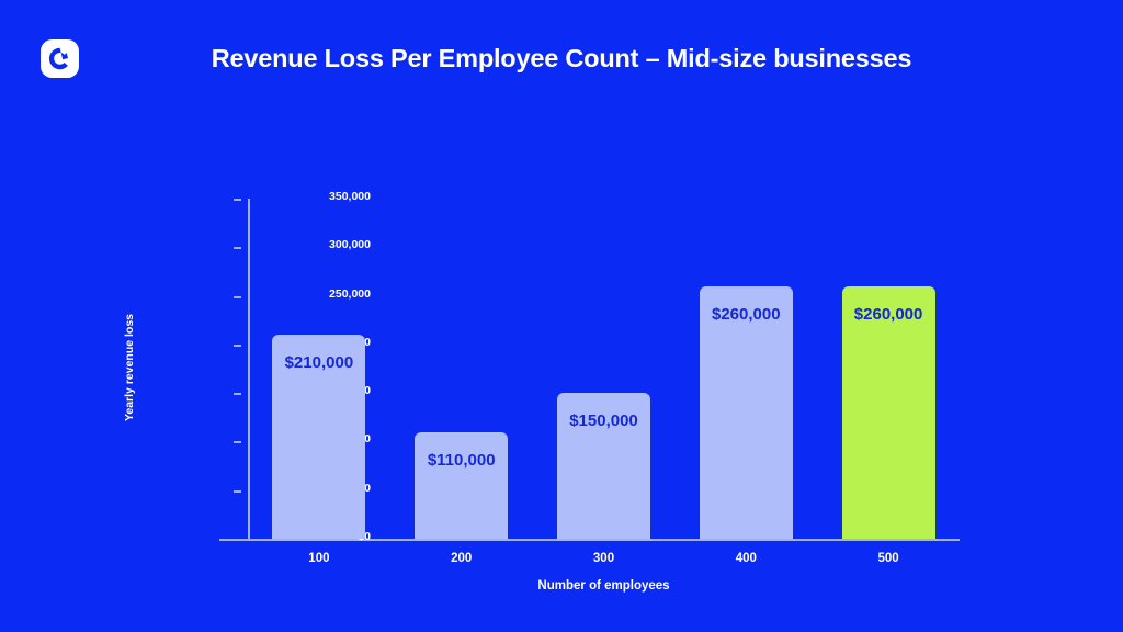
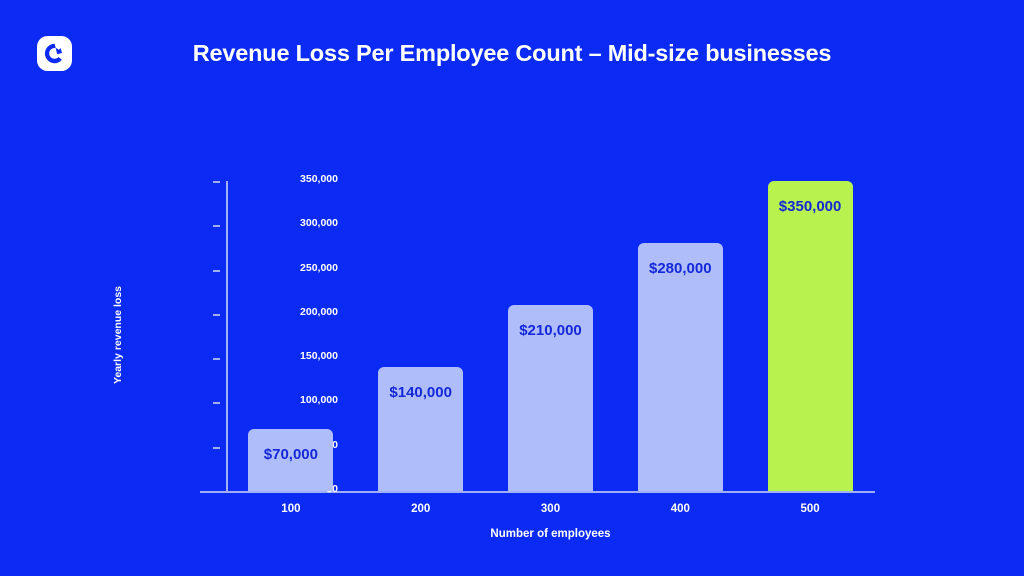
100: $210,000 -> $70,000
200: $110,000 -> $140,000
300: $150,000 -> $210,000
400: $260,000 -> $280,000
500: $260,000 -> $350,000
